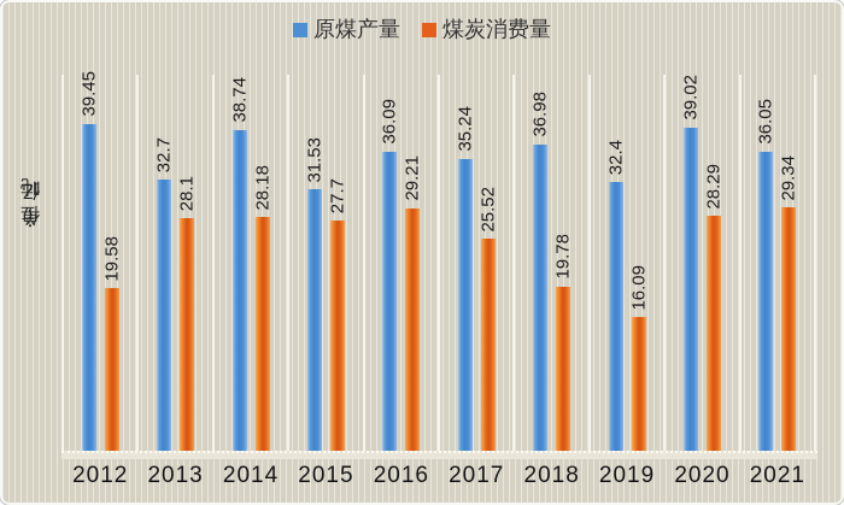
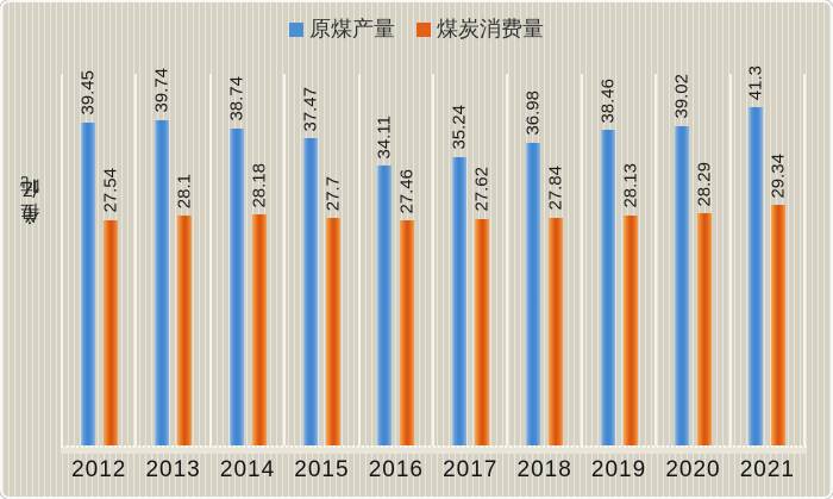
煤炭消费量/2012: 19.58 -> 27.54
原煤产量/2013: 32.7 -> 39.74
原煤产量/2015: 31.53 -> 37.47
原煤产量/2016: 36.09 -> 34.11
煤炭消费量/2016: 29.21 -> 27.46
煤炭消费量/2017: 25.52 -> 27.62
煤炭消费量/2018: 19.78 -> 27.84
原煤产量/2019: 32.4 -> 38.46
煤炭消费量/2019: 16.09 -> 28.13
原煤产量/2021: 36.05 -> 41.3
